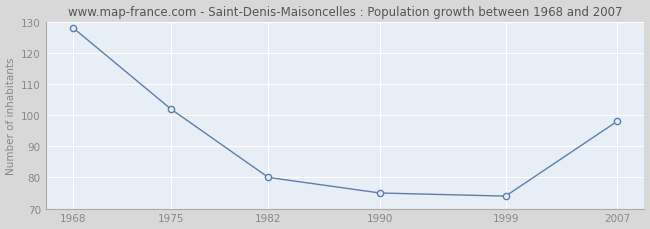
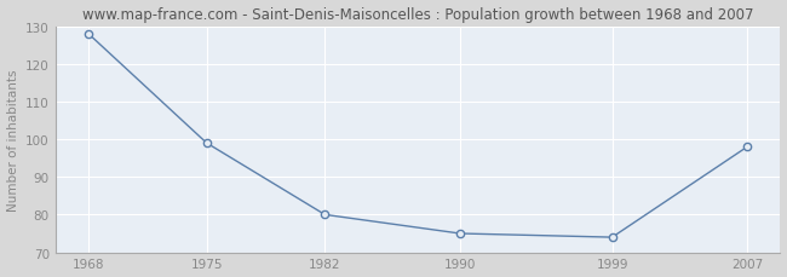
1975: 102 -> 99
